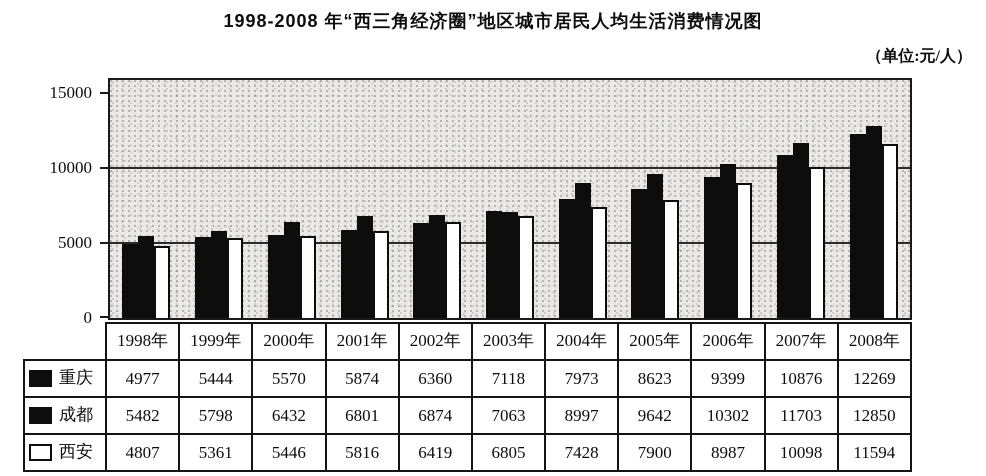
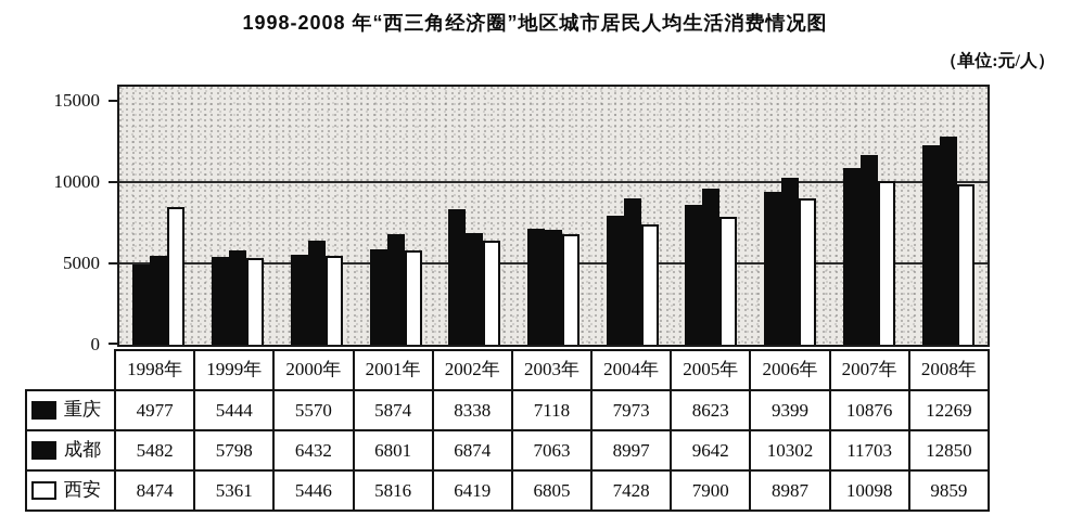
西安/1998年: 4807 -> 8474
重庆/2002年: 6360 -> 8338
西安/2008年: 11594 -> 9859
